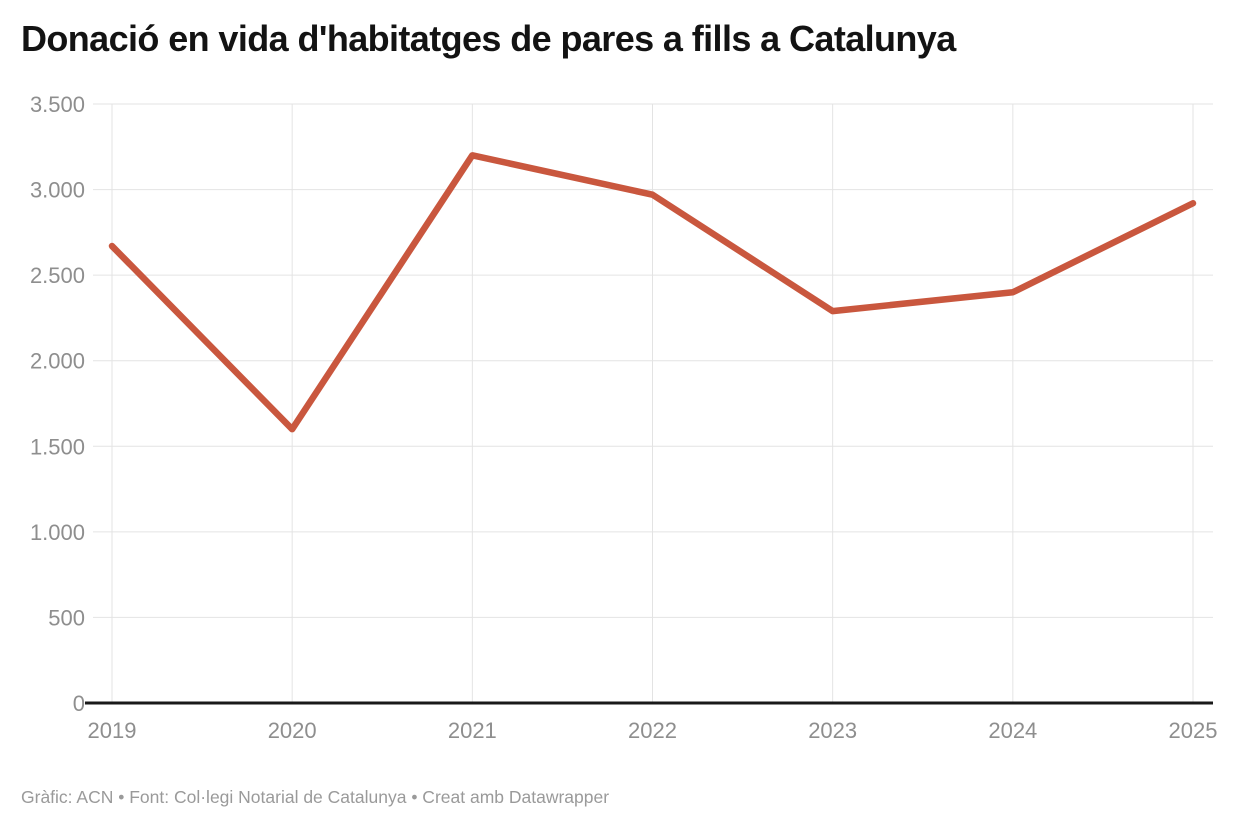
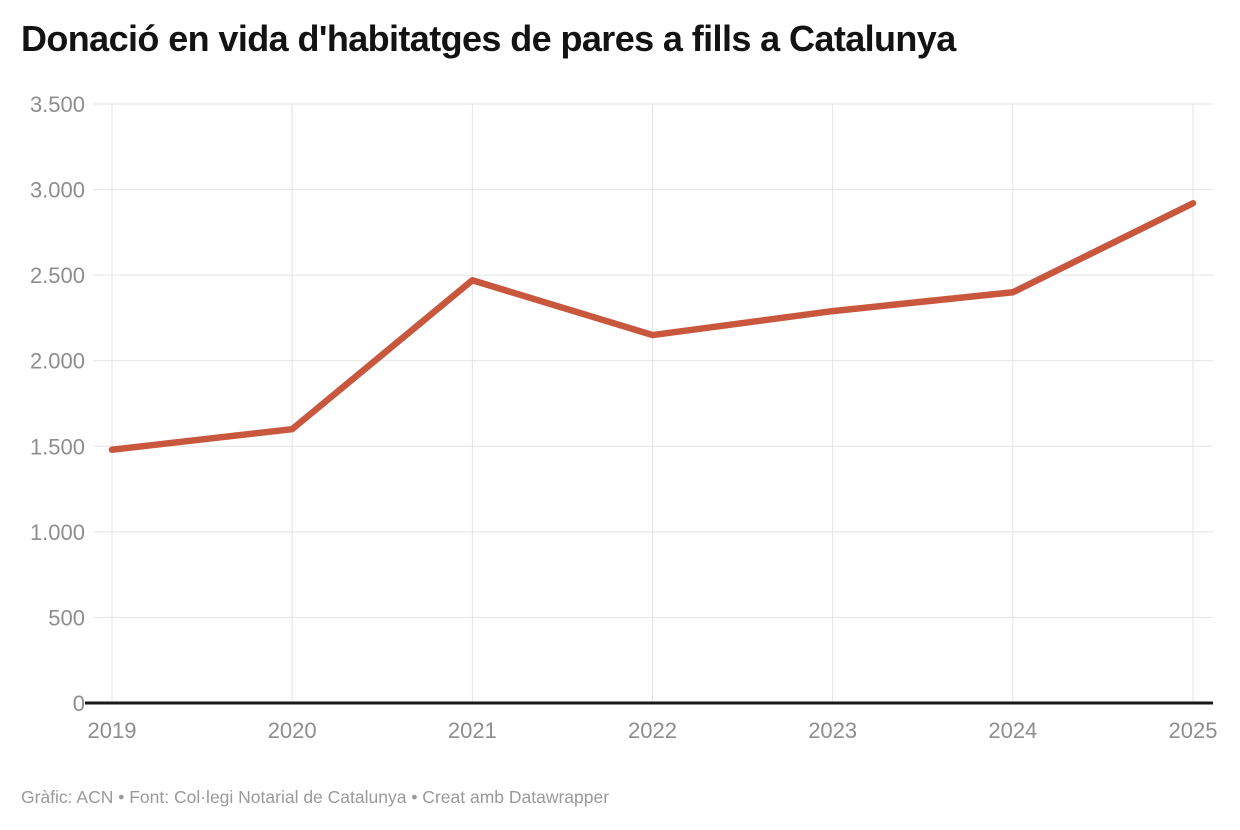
2019: 2670 -> 1480
2021: 3200 -> 2470
2022: 2970 -> 2150
